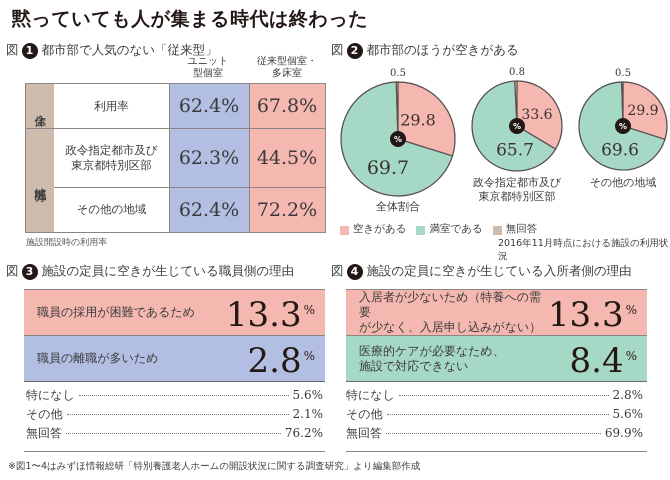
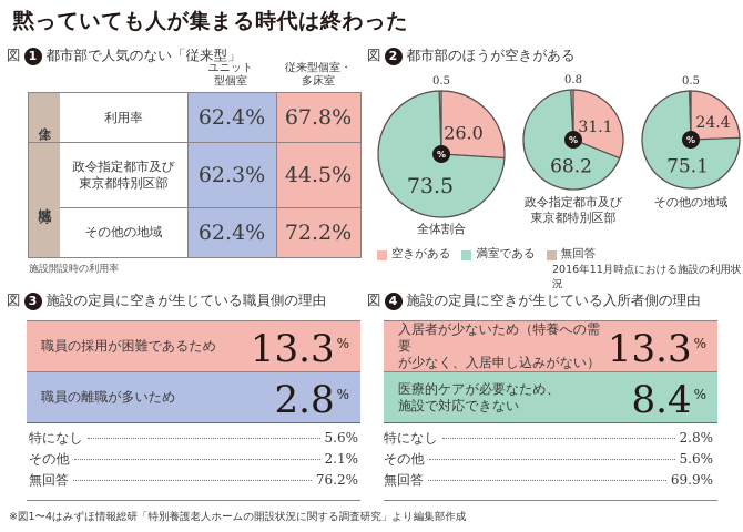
全体割合/空きがある: 29.8 -> 26.0
政令指定都市及び東京都特別区部/空きがある: 33.6 -> 31.1
その他の地域/空きがある: 29.9 -> 24.4
全体割合/満室である: 69.7 -> 73.5
政令指定都市及び東京都特別区部/満室である: 65.7 -> 68.2
その他の地域/満室である: 69.6 -> 75.1
